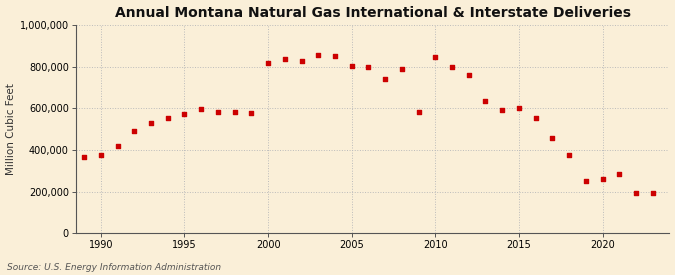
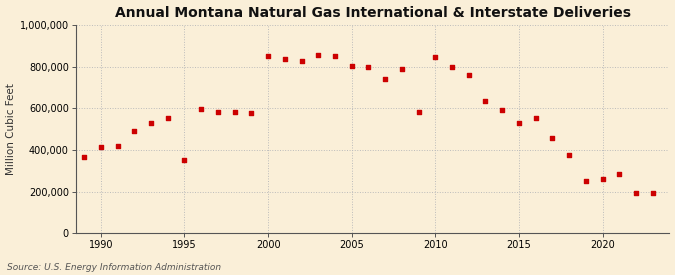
1990: 375,000 -> 415,000
1995: 570,000 -> 350,000
2000: 815,000 -> 850,000
2015: 600,000 -> 530,000
